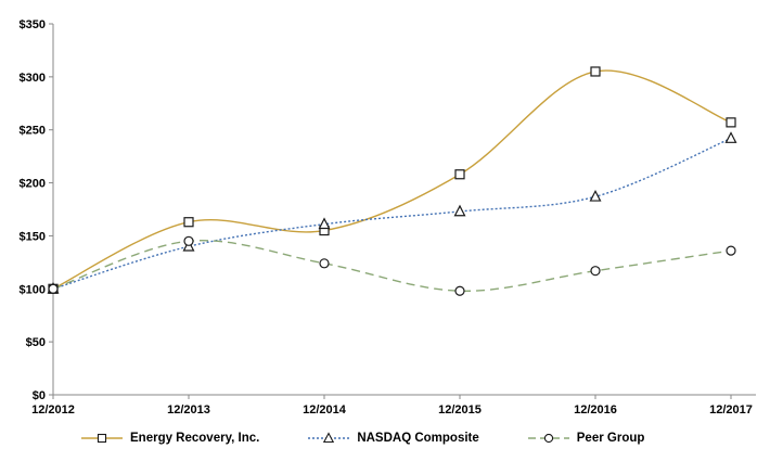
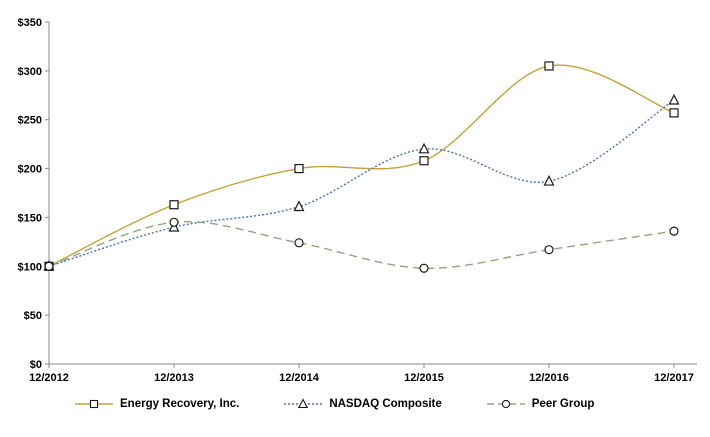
Energy Recovery, Inc./12/2014: $160 -> $200
NASDAQ Composite/12/2015: $170 -> $220
NASDAQ Composite/12/2017: $240 -> $270
